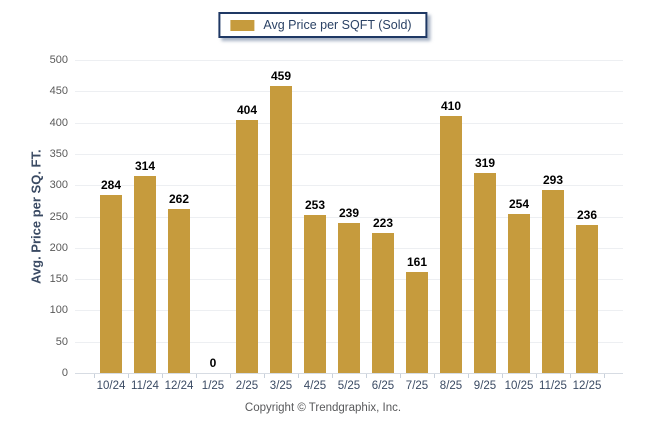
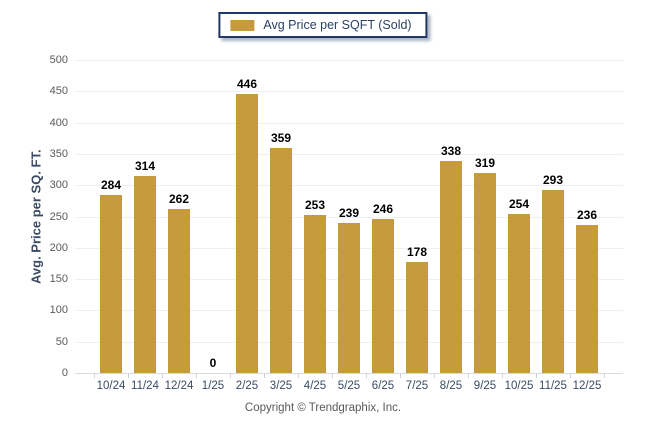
2/25: 404 -> 446
3/25: 459 -> 359
6/25: 223 -> 246
7/25: 161 -> 178
8/25: 410 -> 338
